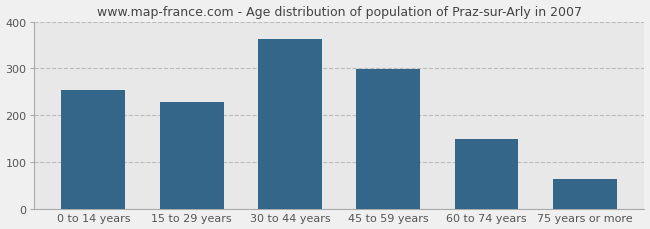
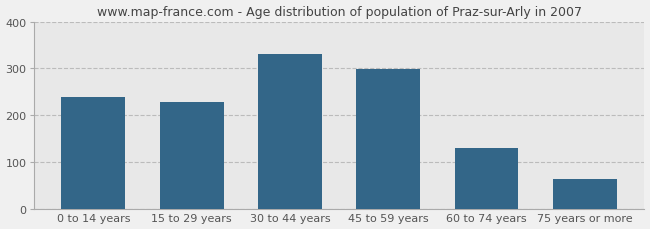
0 to 14 years: 254 -> 240
30 to 44 years: 363 -> 330
60 to 74 years: 150 -> 130
